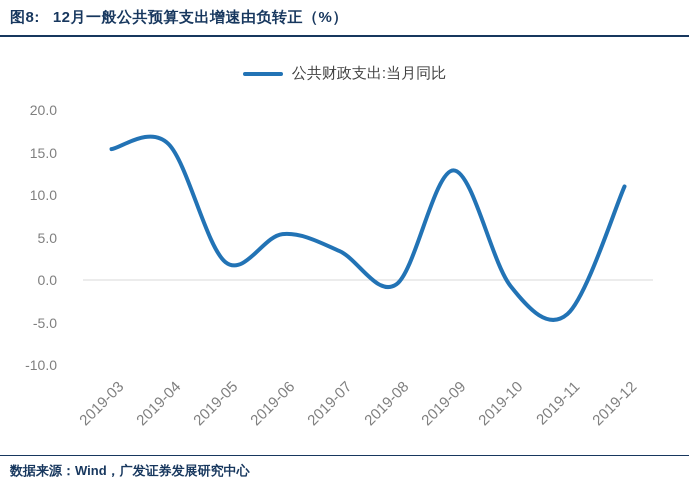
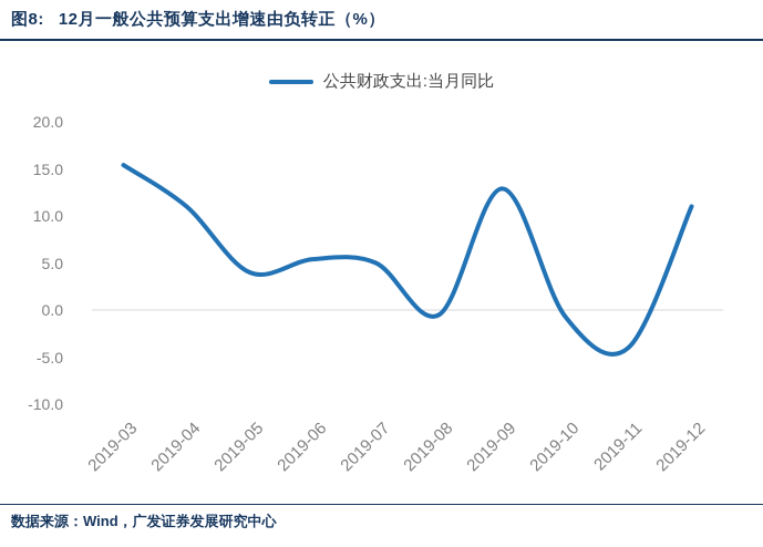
2019-04: 16 -> 11
2019-05: 2 -> 4
2019-07: 3 -> 5
